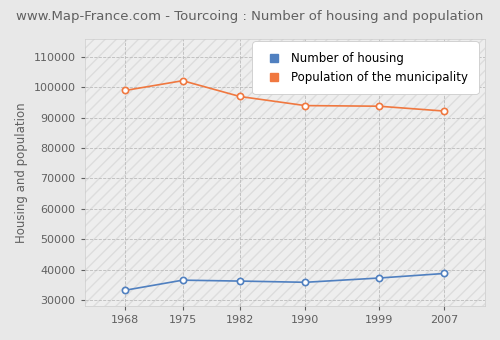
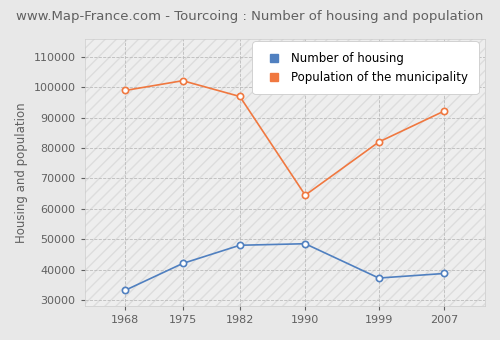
Number of housing/1975: 36500 -> 42000
Number of housing/1982: 36200 -> 48000
Number of housing/1990: 35800 -> 48500
Population of the municipality/1990: 94000 -> 64500
Population of the municipality/1999: 93800 -> 82000
